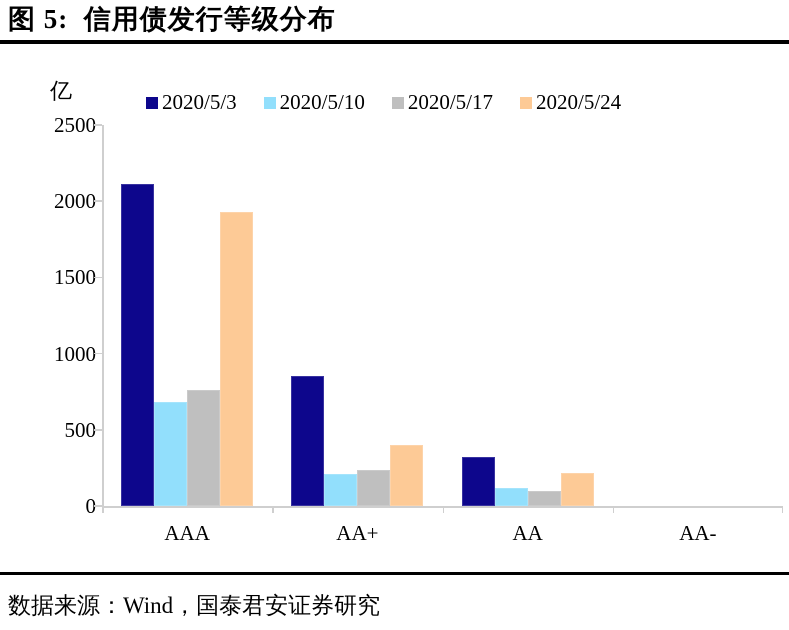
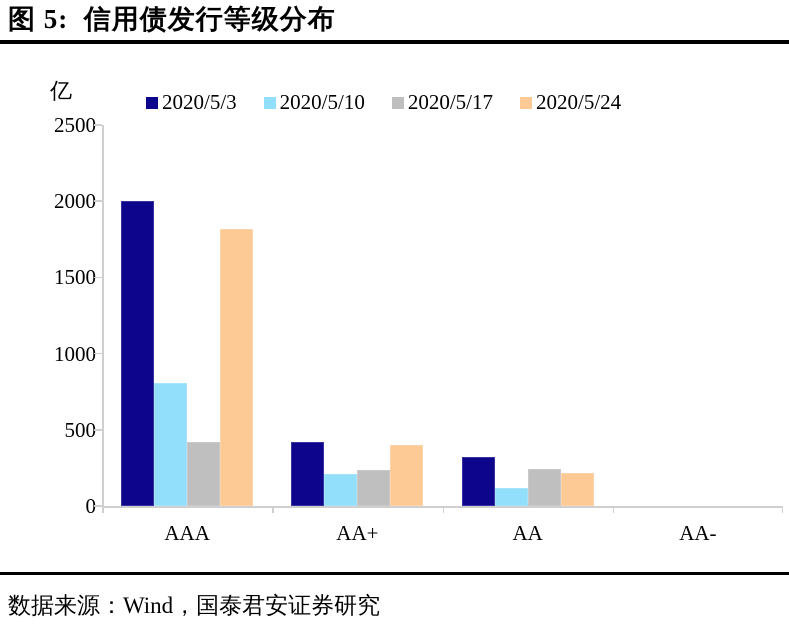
2020/5/3/AAA: 2110 -> 2000
2020/5/10/AAA: 680 -> 810
2020/5/17/AAA: 760 -> 420
2020/5/24/AAA: 1930 -> 1820
2020/5/3/AA+: 860 -> 420
2020/5/17/AA: 100 -> 240
